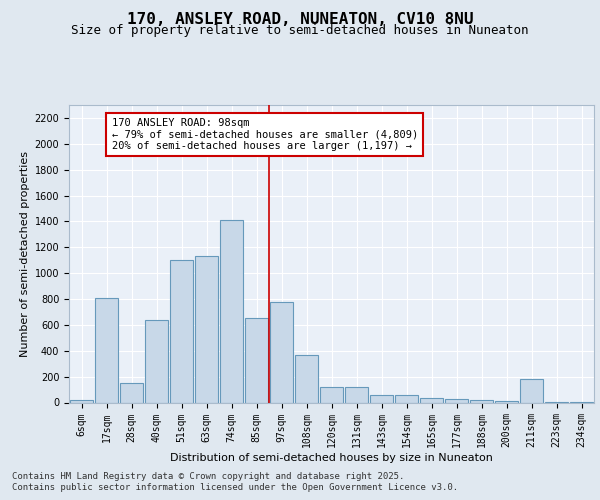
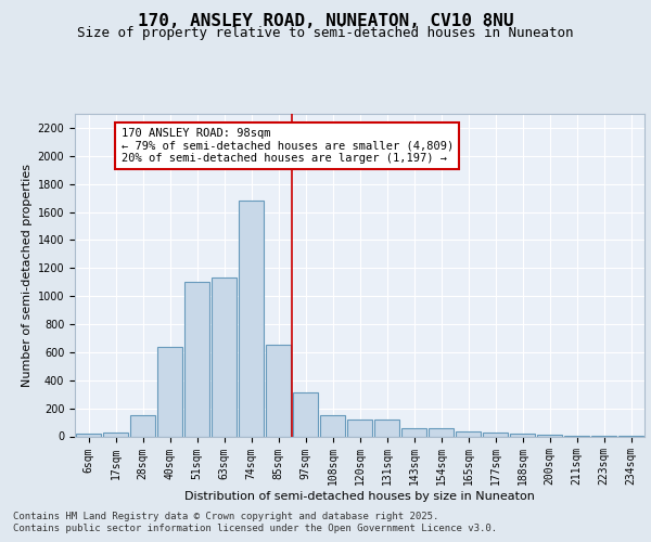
17sqm: 810 -> 30
74sqm: 1410 -> 1680
97sqm: 780 -> 310
108sqm: 370 -> 150
211sqm: 180 -> 0
